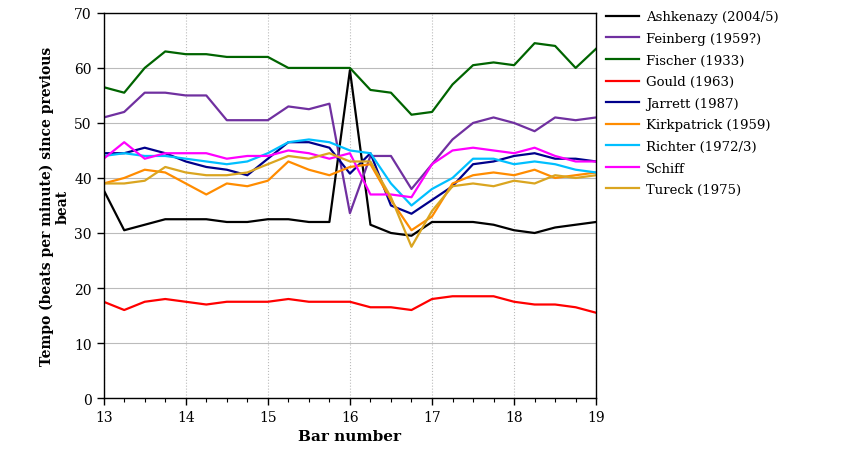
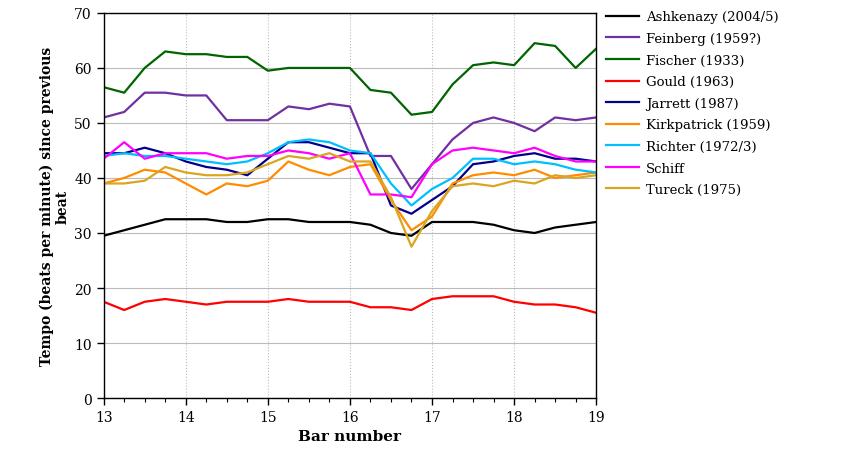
Ashkenazy (2004/5)/13: 37.8 -> 29.5
Fischer (1933)/15: 62.0 -> 59.5
Ashkenazy (2004/5)/16: 59.6 -> 32.0
Feinberg (1959?)/16: 33.6 -> 53.0
Jarrett (1987)/16: 40.8 -> 44.5
